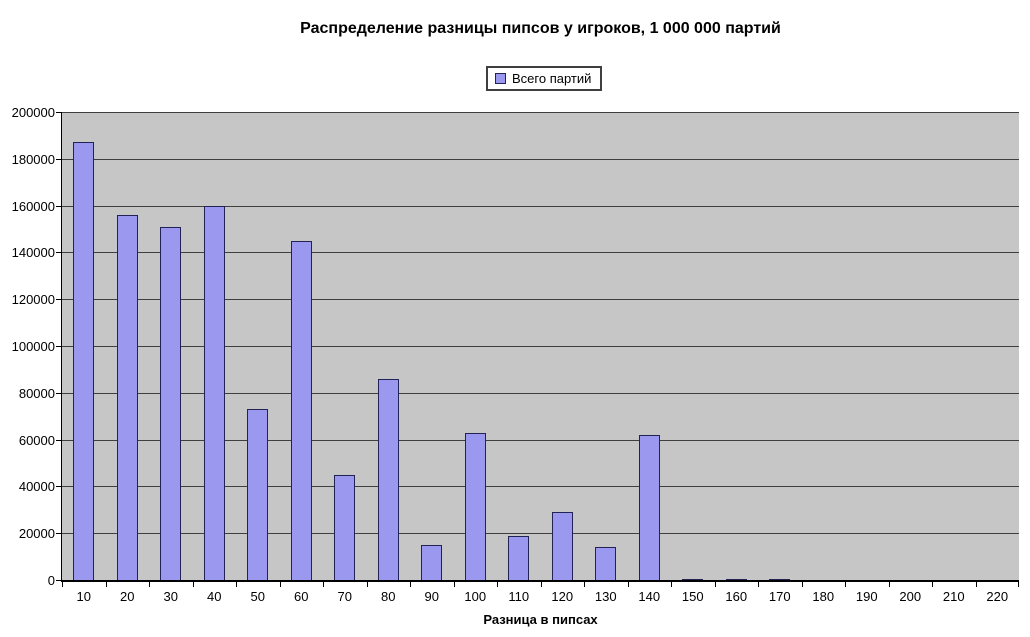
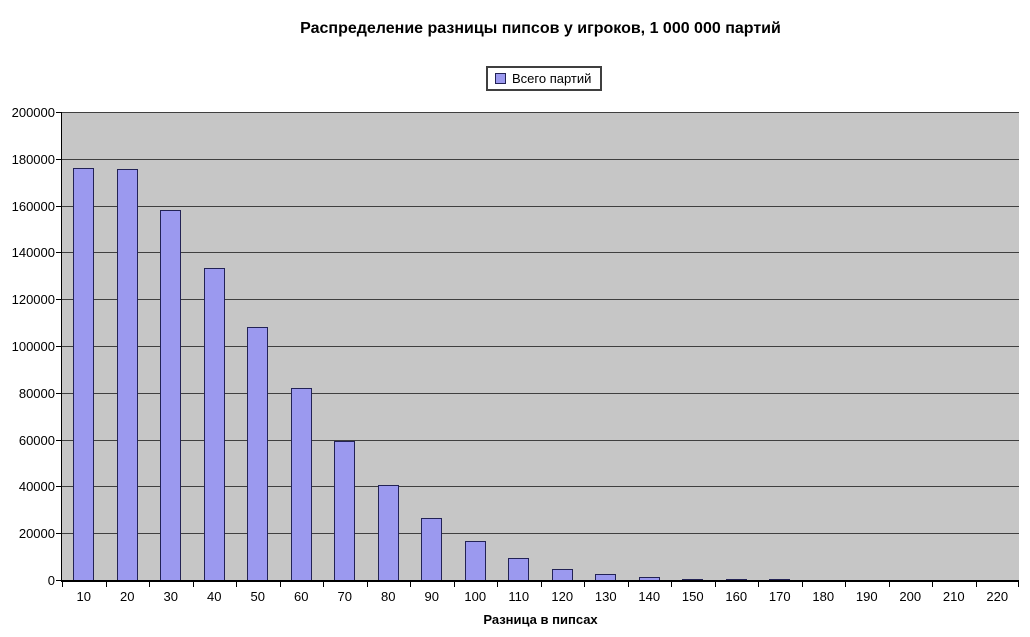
10: 187000 -> 176000
20: 156000 -> 176000
30: 151000 -> 158000
40: 160000 -> 134000
50: 73000 -> 108000
60: 145000 -> 82000
70: 45000 -> 60000
80: 86000 -> 40000
90: 15000 -> 26000
100: 63000 -> 16000
110: 19000 -> 10000
120: 29000 -> 5000
130: 14000 -> 2000
140: 62000 -> 1000
